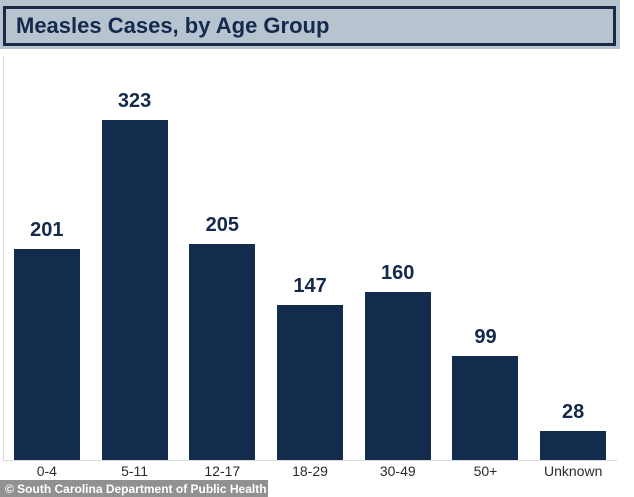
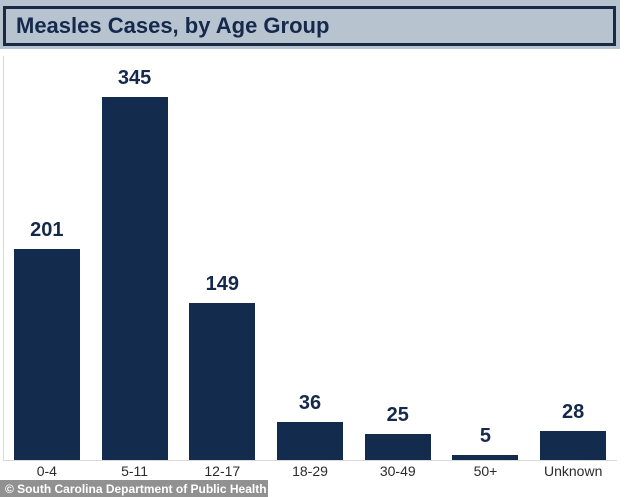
5-11: 323 -> 345
12-17: 205 -> 149
18-29: 147 -> 36
30-49: 160 -> 25
50+: 99 -> 5
